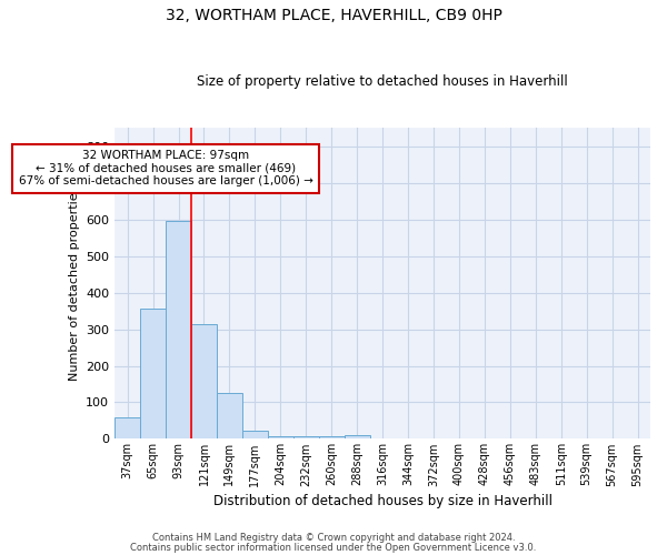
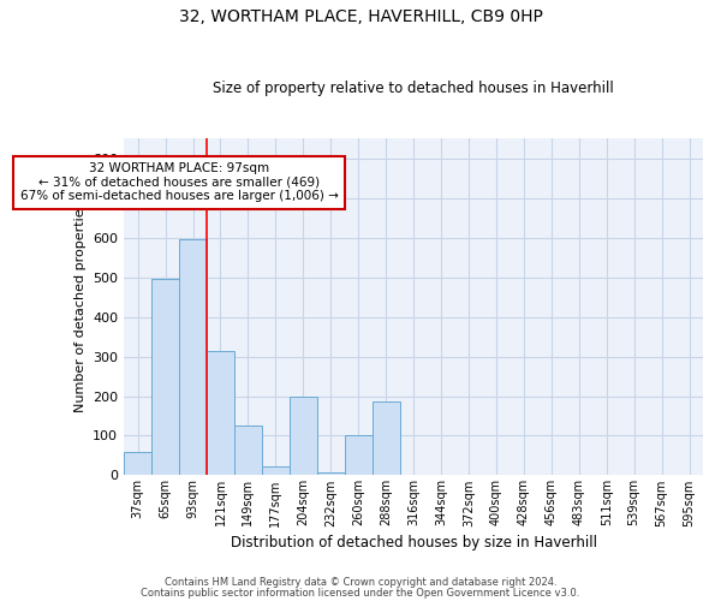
65sqm: 355 -> 495
204sqm: 8 -> 200
260sqm: 8 -> 100
288sqm: 10 -> 185
